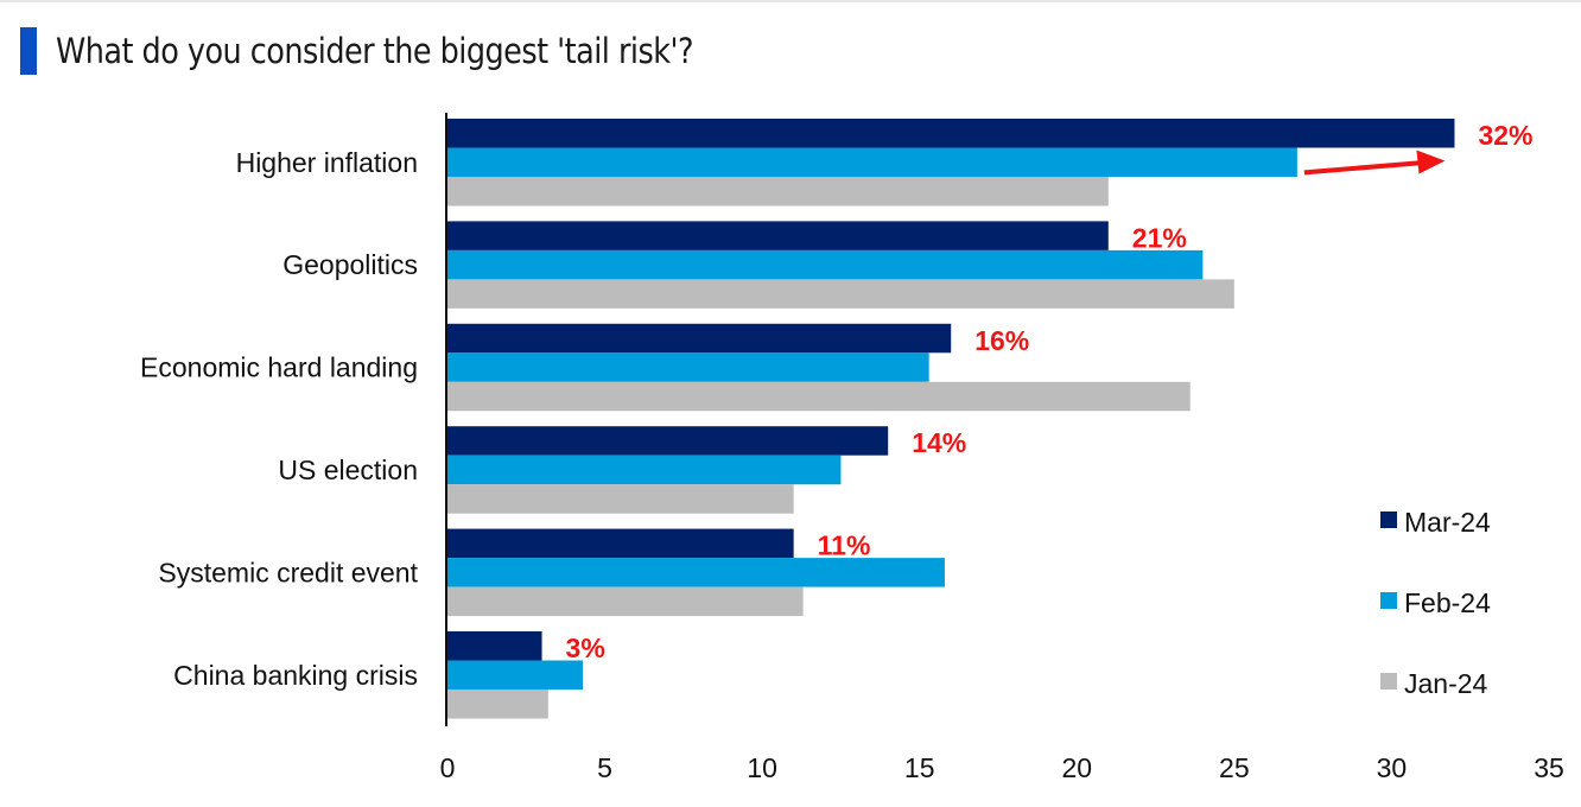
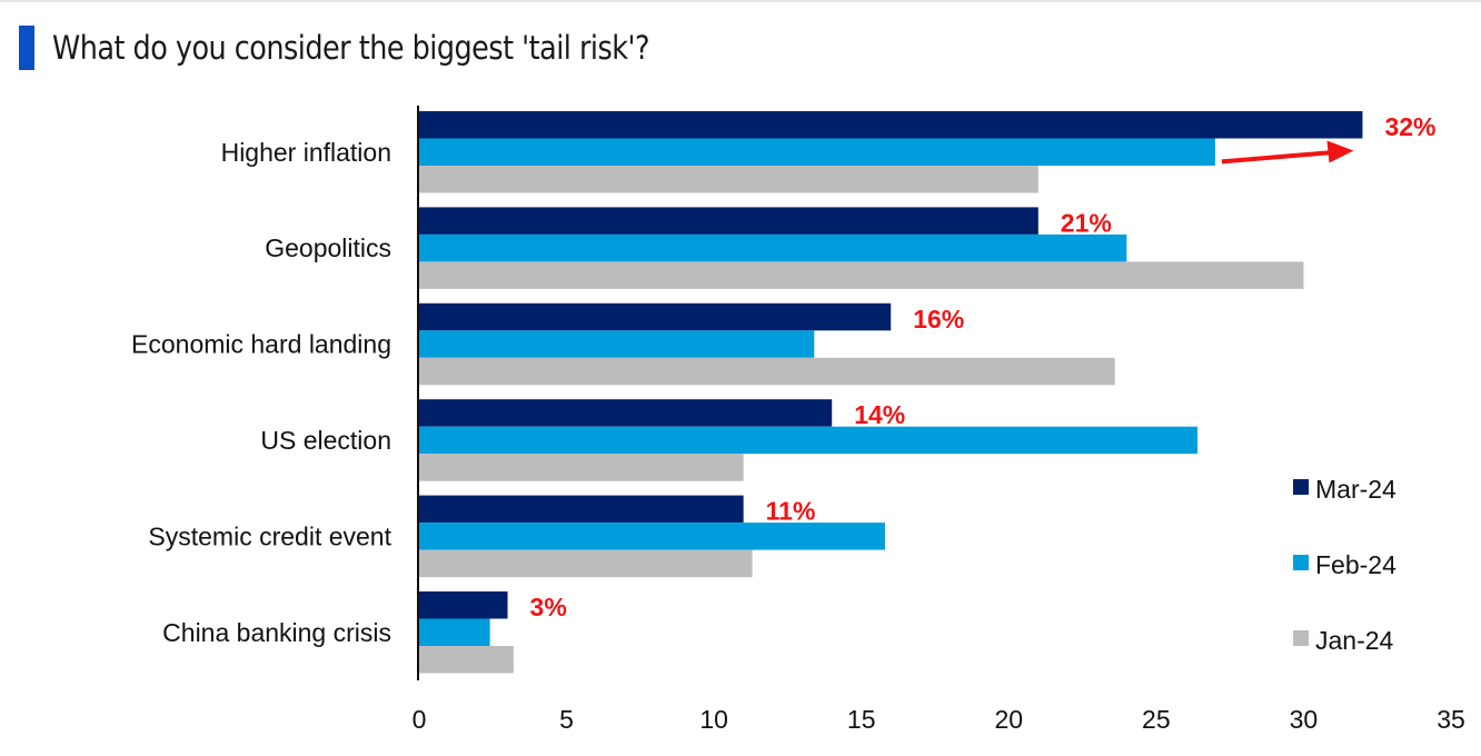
Jan-24/Geopolitics: 25.0 -> 30.0
Feb-24/Economic hard landing: 15.3 -> 13.4
Feb-24/US election: 12.5 -> 26.4
Feb-24/China banking crisis: 4.3 -> 2.4
